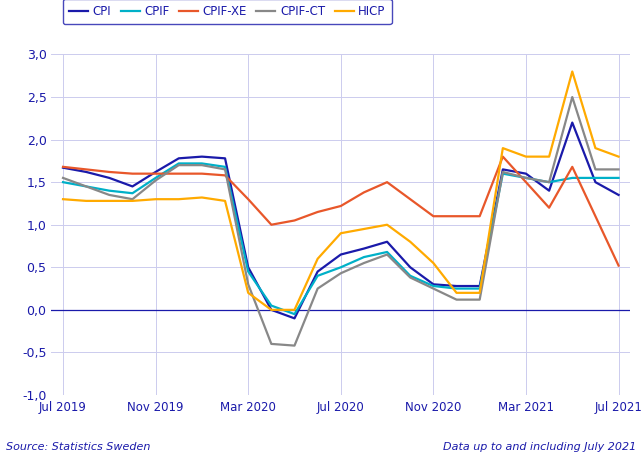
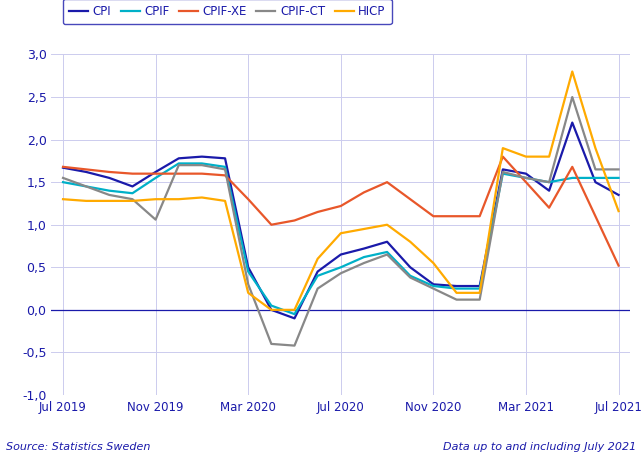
CPIF-CT/Nov 2019: 1,52 -> 1,06
HICP/Jul 2021: 1,80 -> 1,16
